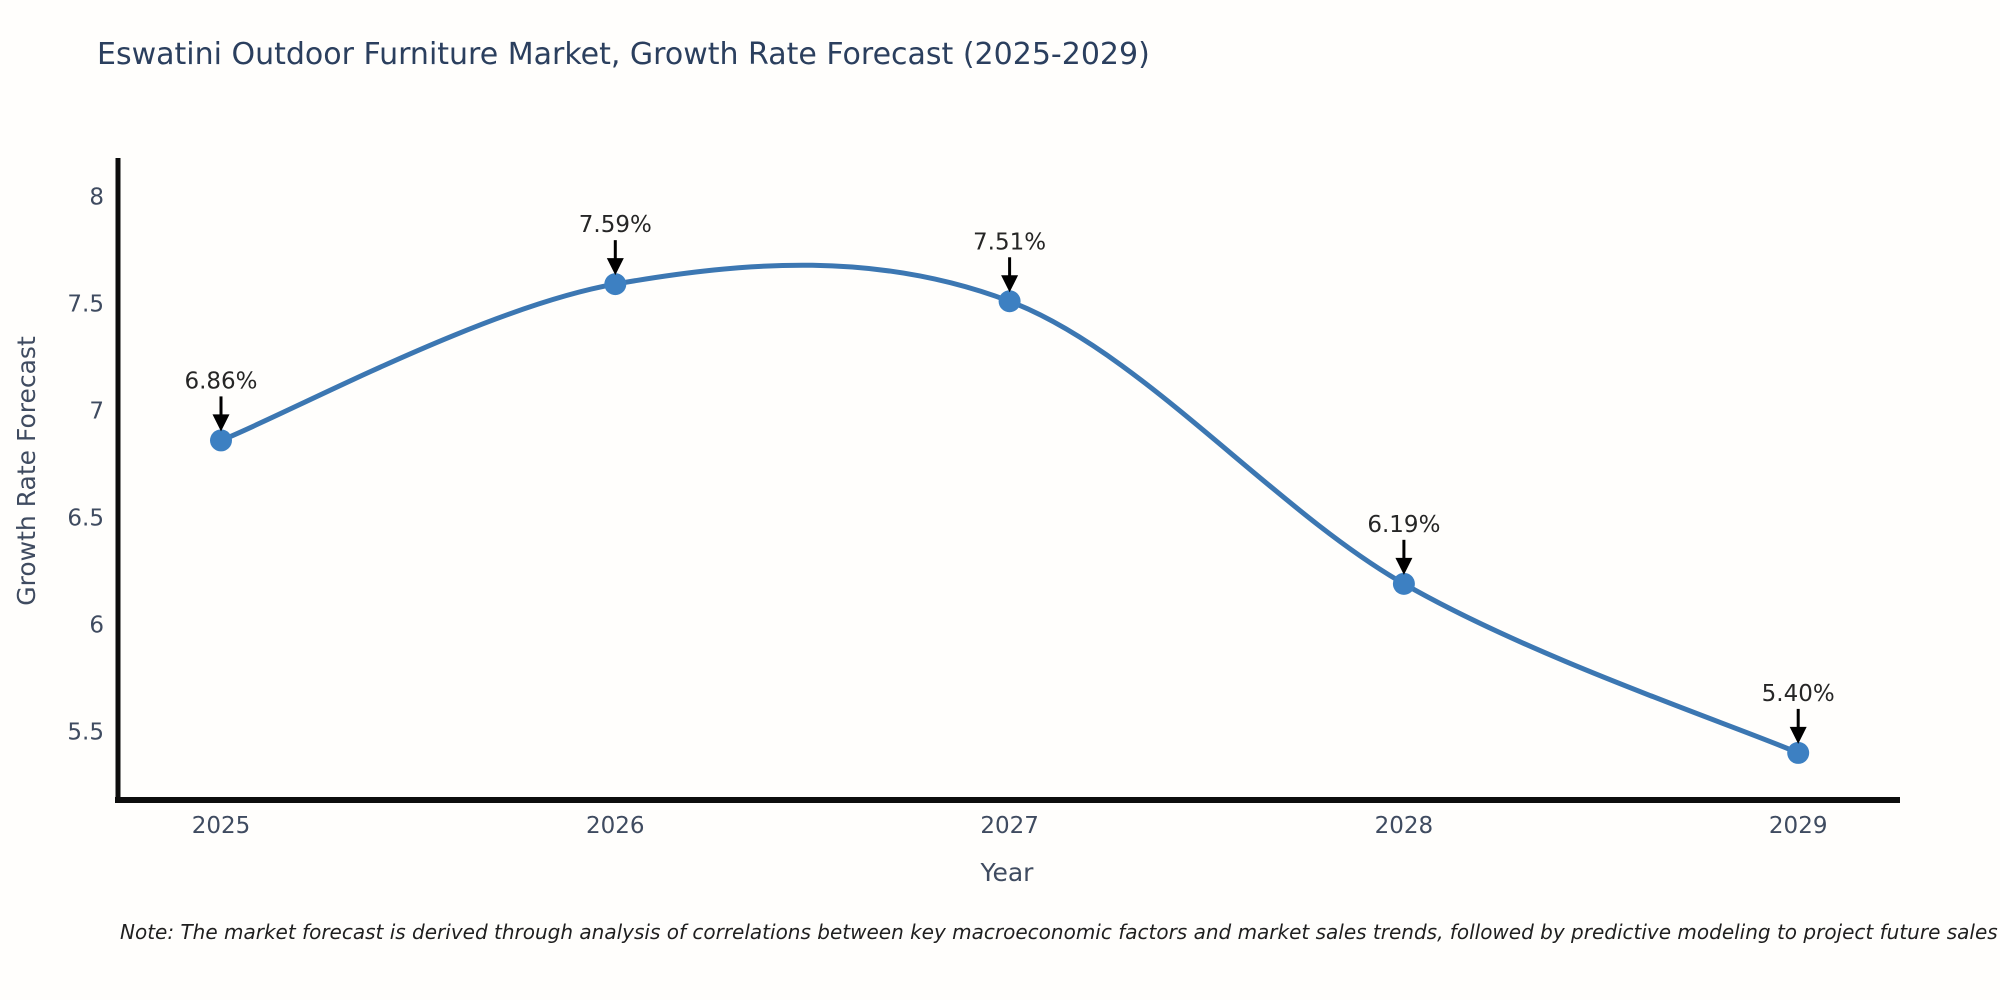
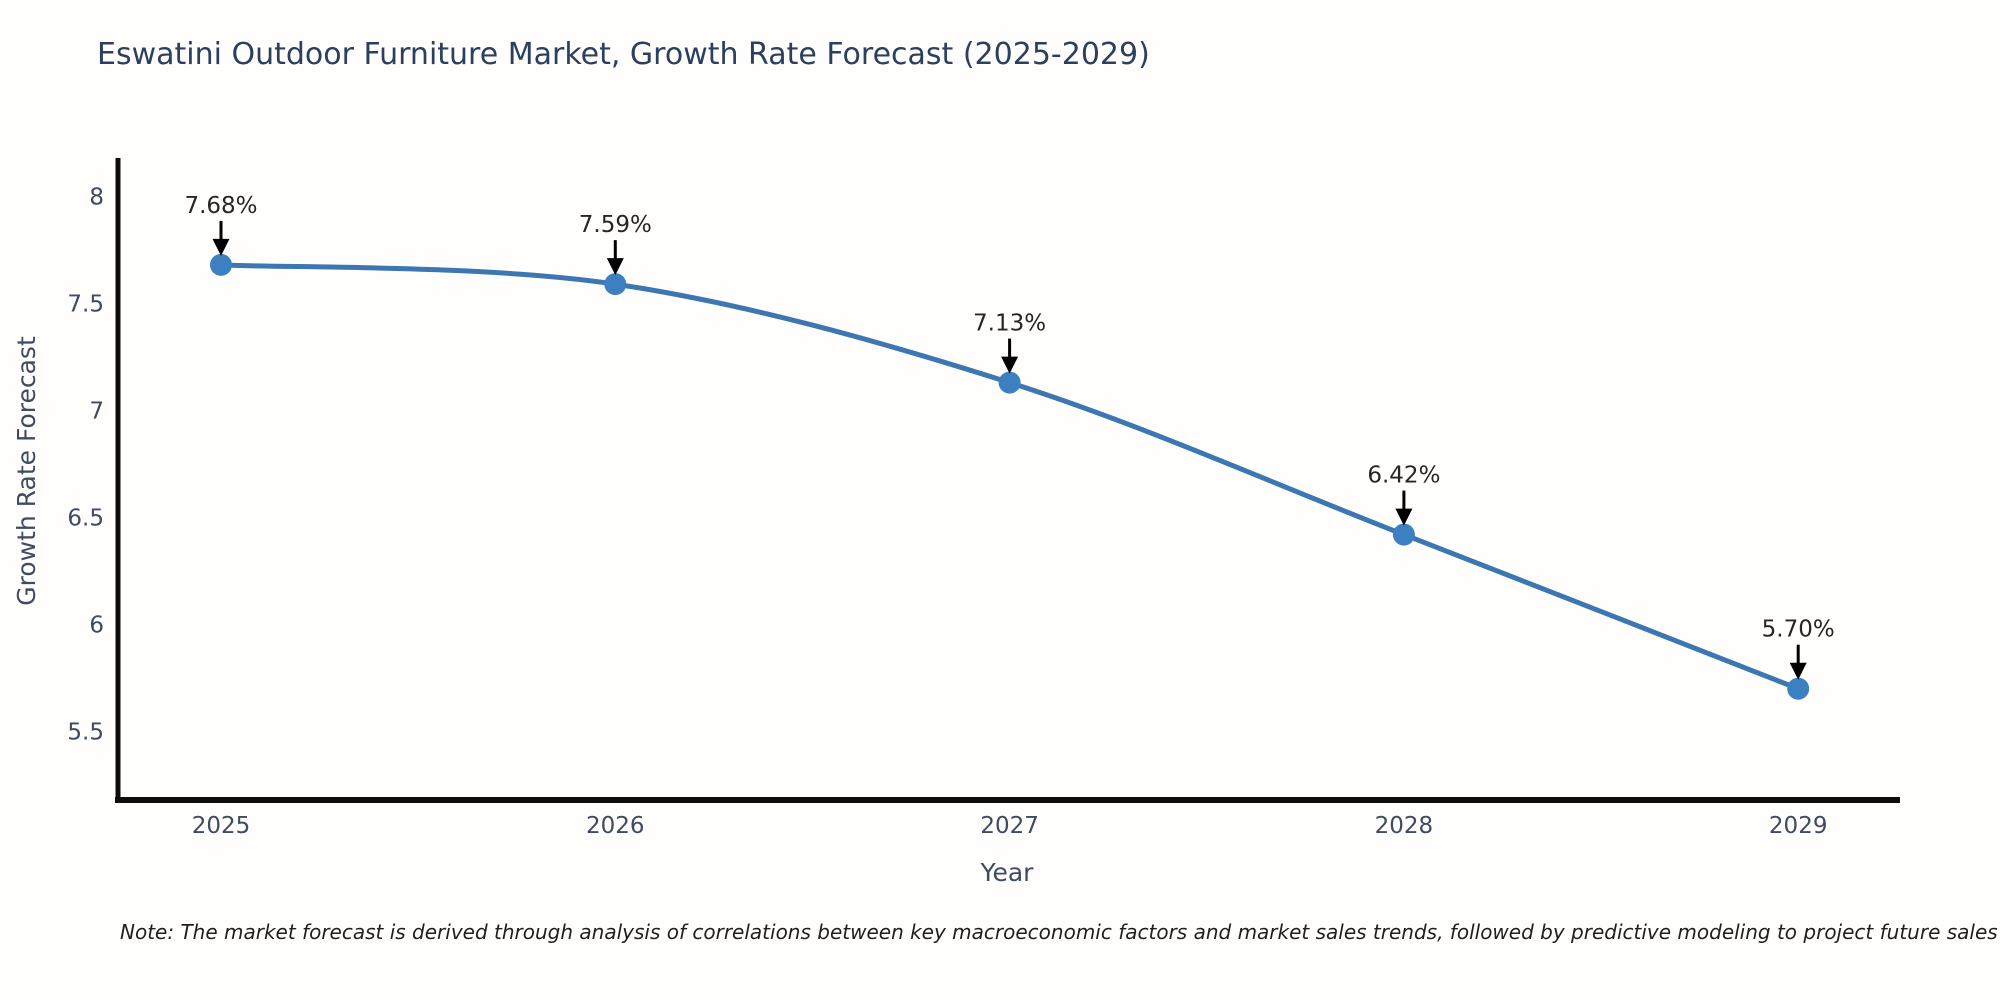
2025: 6.86% -> 7.68%
2027: 7.51% -> 7.13%
2028: 6.19% -> 6.42%
2029: 5.40% -> 5.70%
